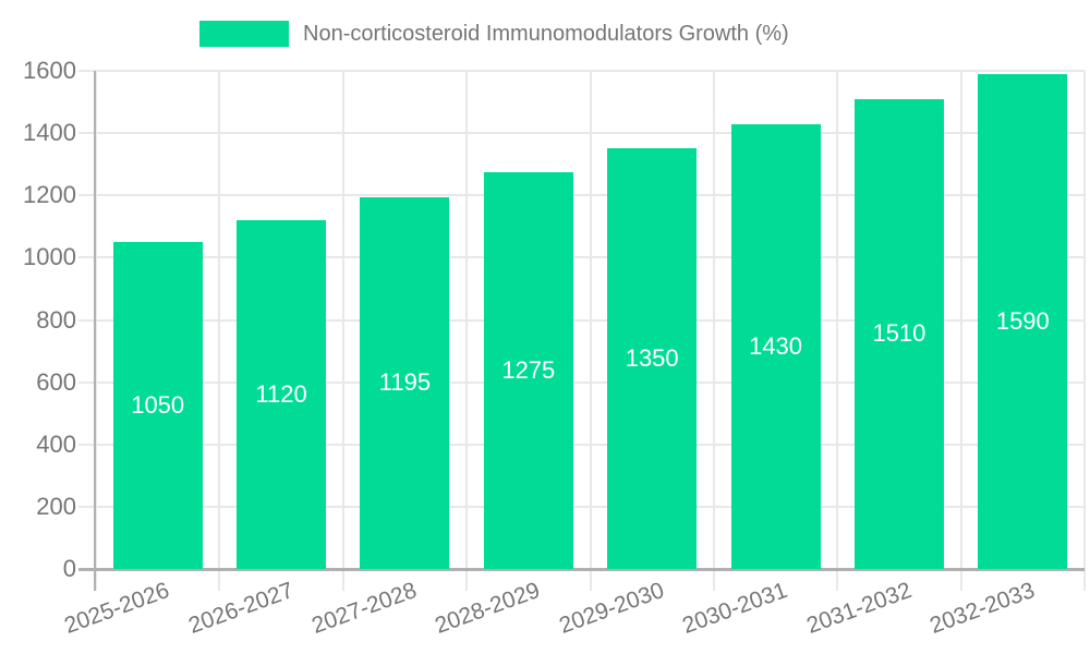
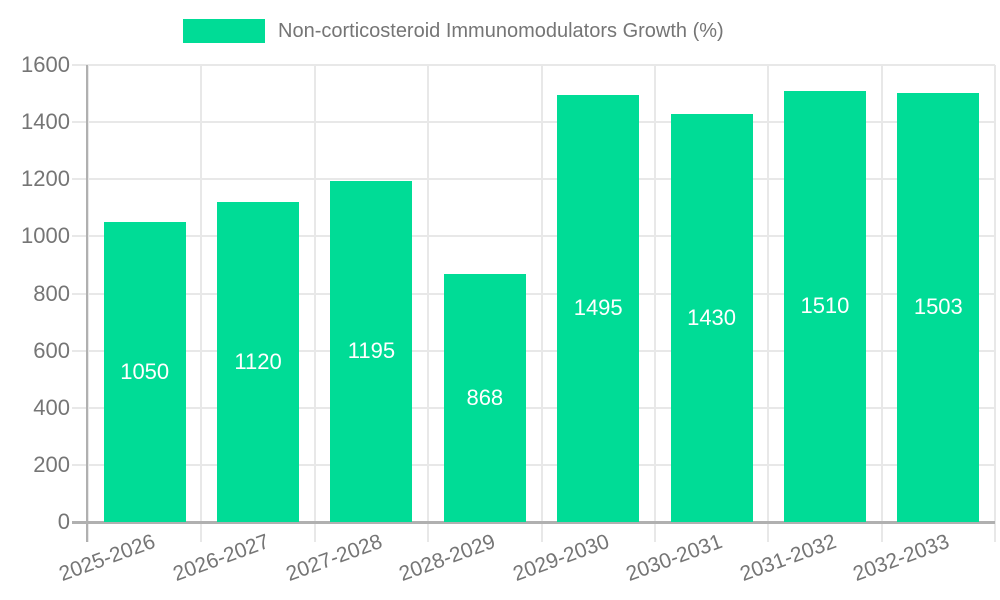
2028-2029: 1275 -> 868
2029-2030: 1350 -> 1495
2032-2033: 1590 -> 1503
